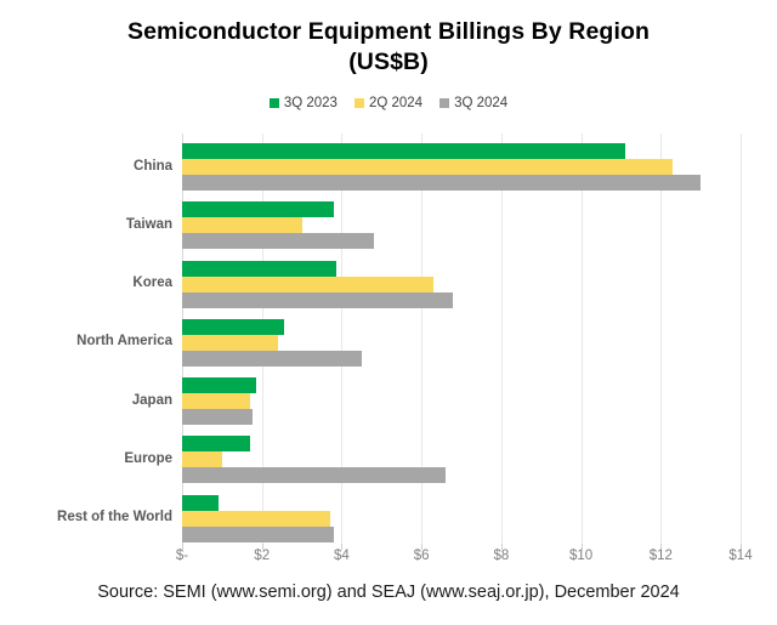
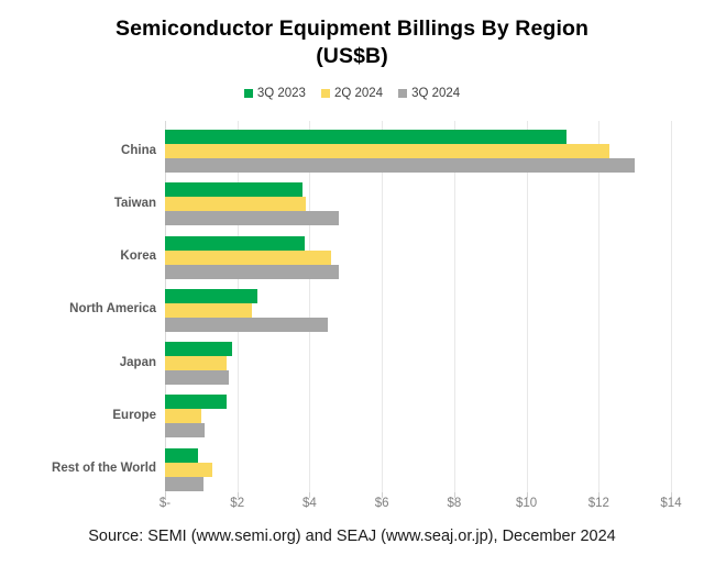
2Q 2024/Taiwan: $3.0 -> $3.9
2Q 2024/Korea: $6.3 -> $4.6
3Q 2024/Korea: $6.8 -> $4.8
3Q 2024/Europe: $6.6 -> $1.1
2Q 2024/Rest of the World: $3.7 -> $1.3
3Q 2024/Rest of the World: $3.8 -> $1.1
